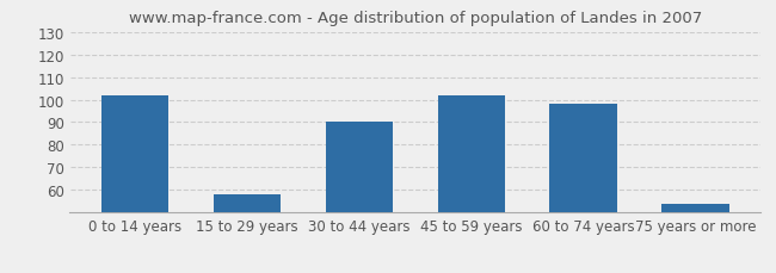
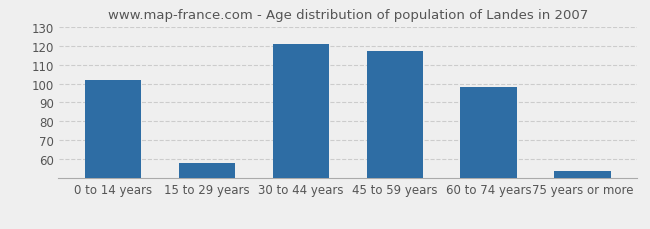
30 to 44 years: 90 -> 121
45 to 59 years: 102 -> 117
